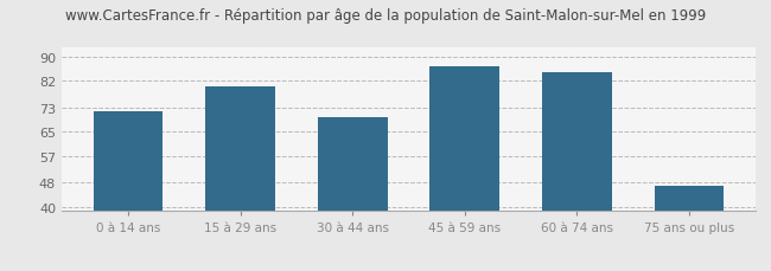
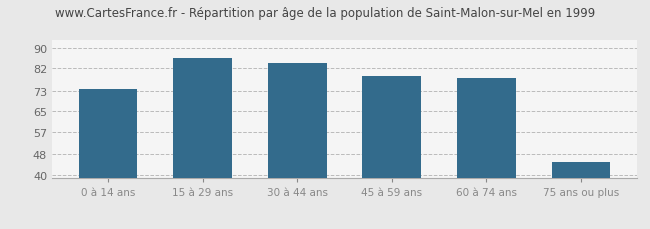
0 à 14 ans: 72 -> 74
15 à 29 ans: 80 -> 86
30 à 44 ans: 70 -> 84
45 à 59 ans: 87 -> 79
60 à 74 ans: 85 -> 78
75 ans ou plus: 47 -> 45
